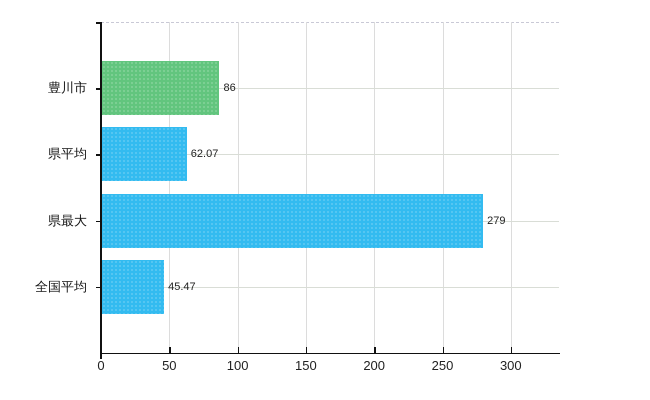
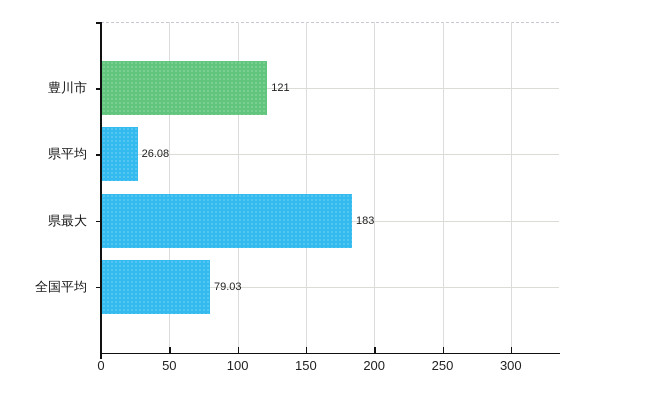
豊川市: 86 -> 121
県平均: 62.07 -> 26.08
県最大: 279 -> 183
全国平均: 45.47 -> 79.03
